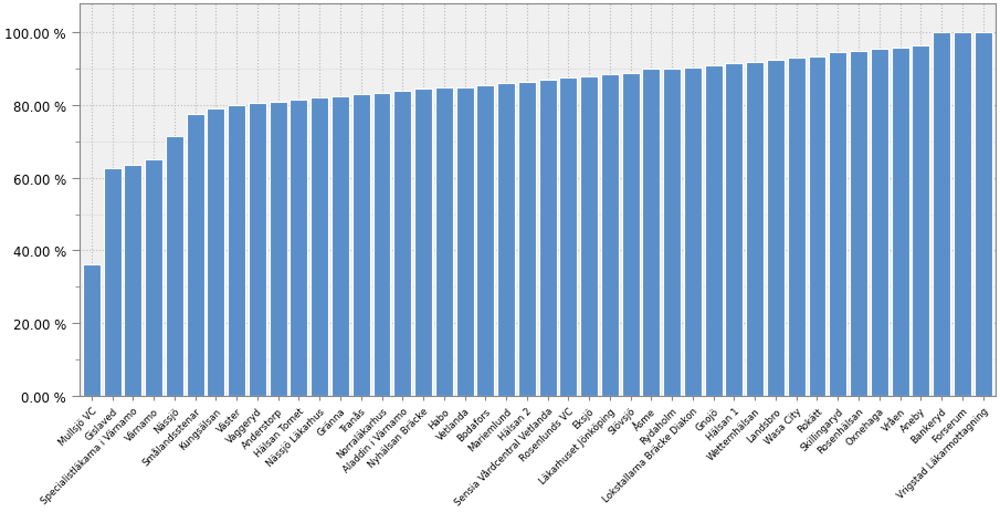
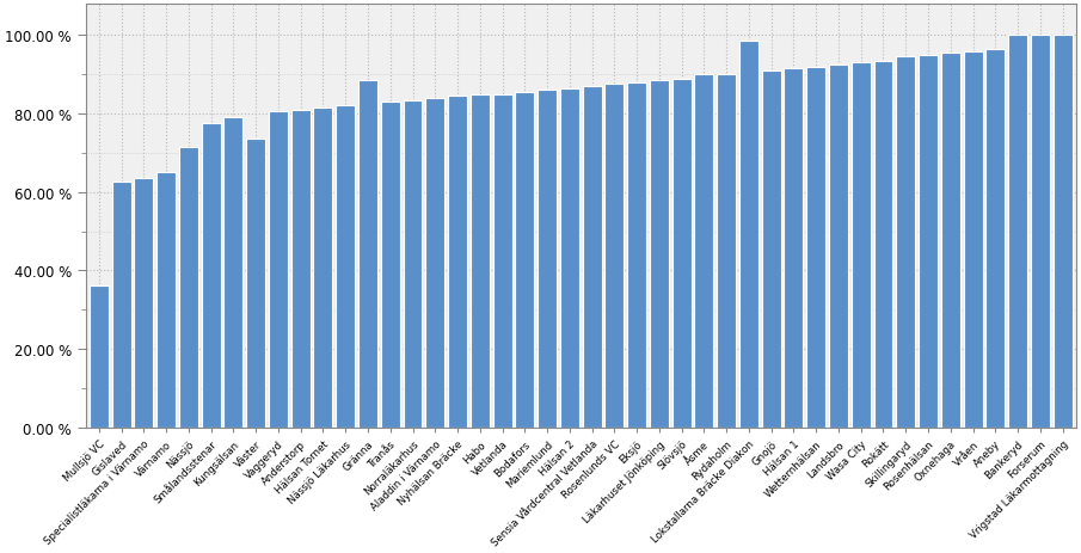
Väster: 80.0 % -> 73.5 %
Gränna: 82.5 % -> 88.5 %
Lokstallarna Bräcke Diakon: 90.5 % -> 98.5 %
